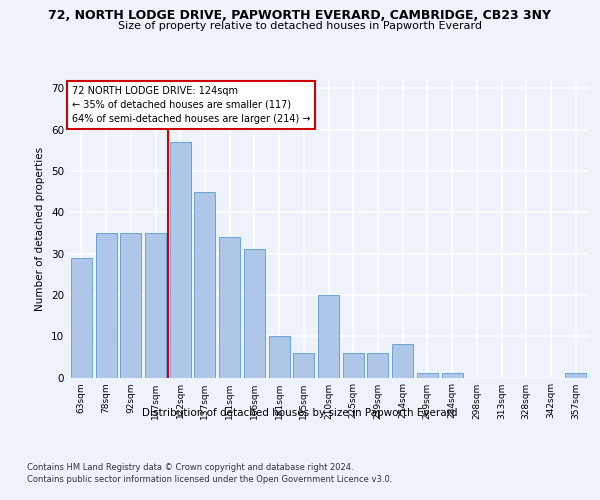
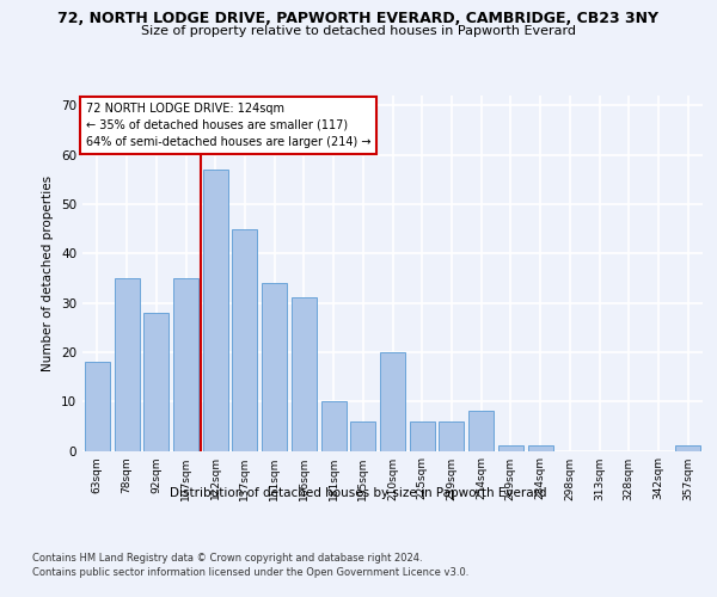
63sqm: 29 -> 18
92sqm: 35 -> 28
